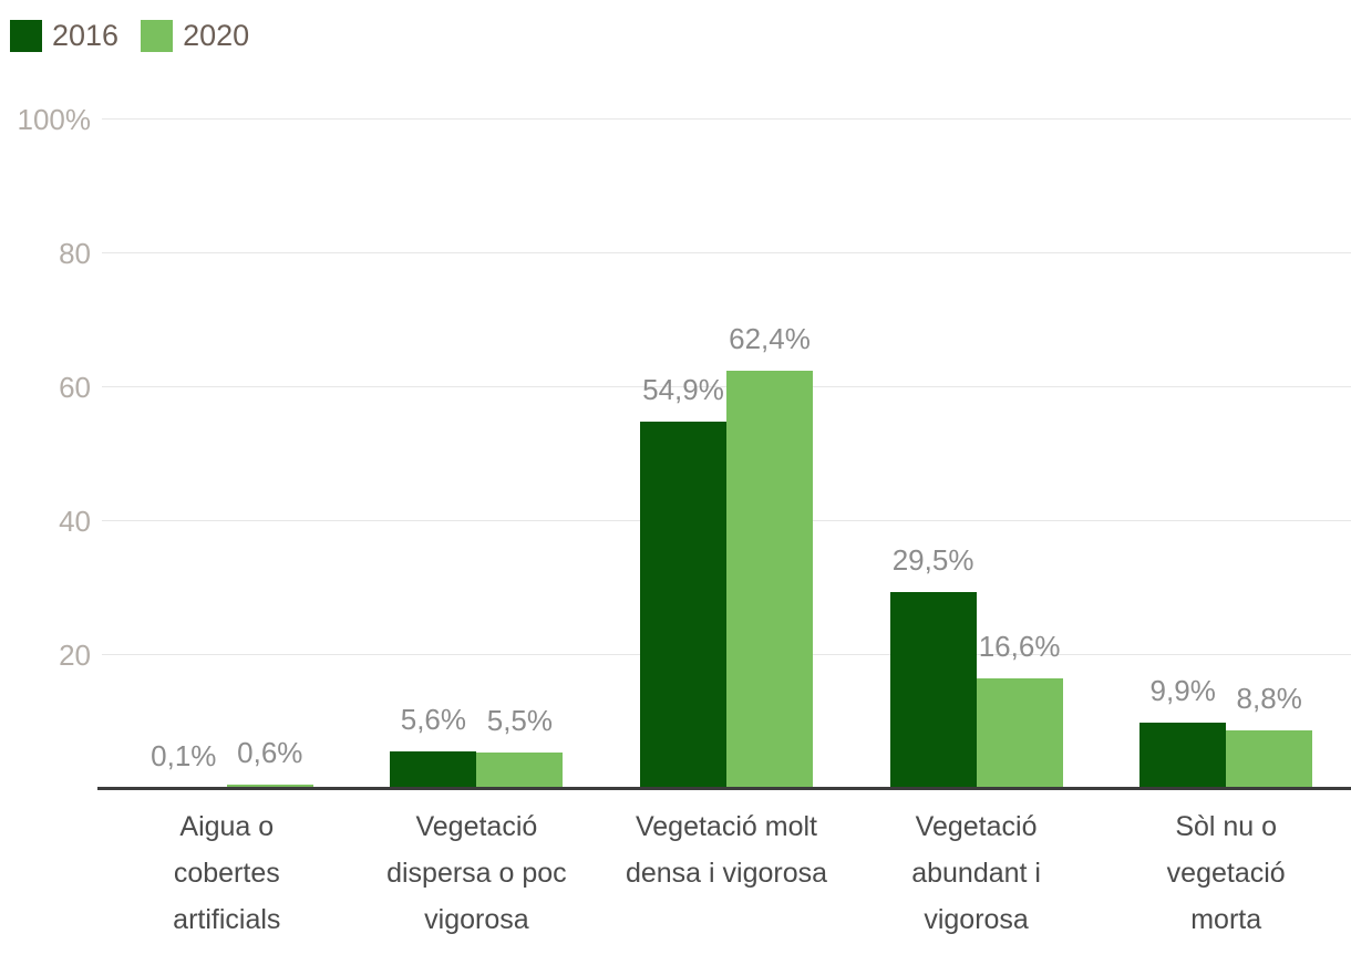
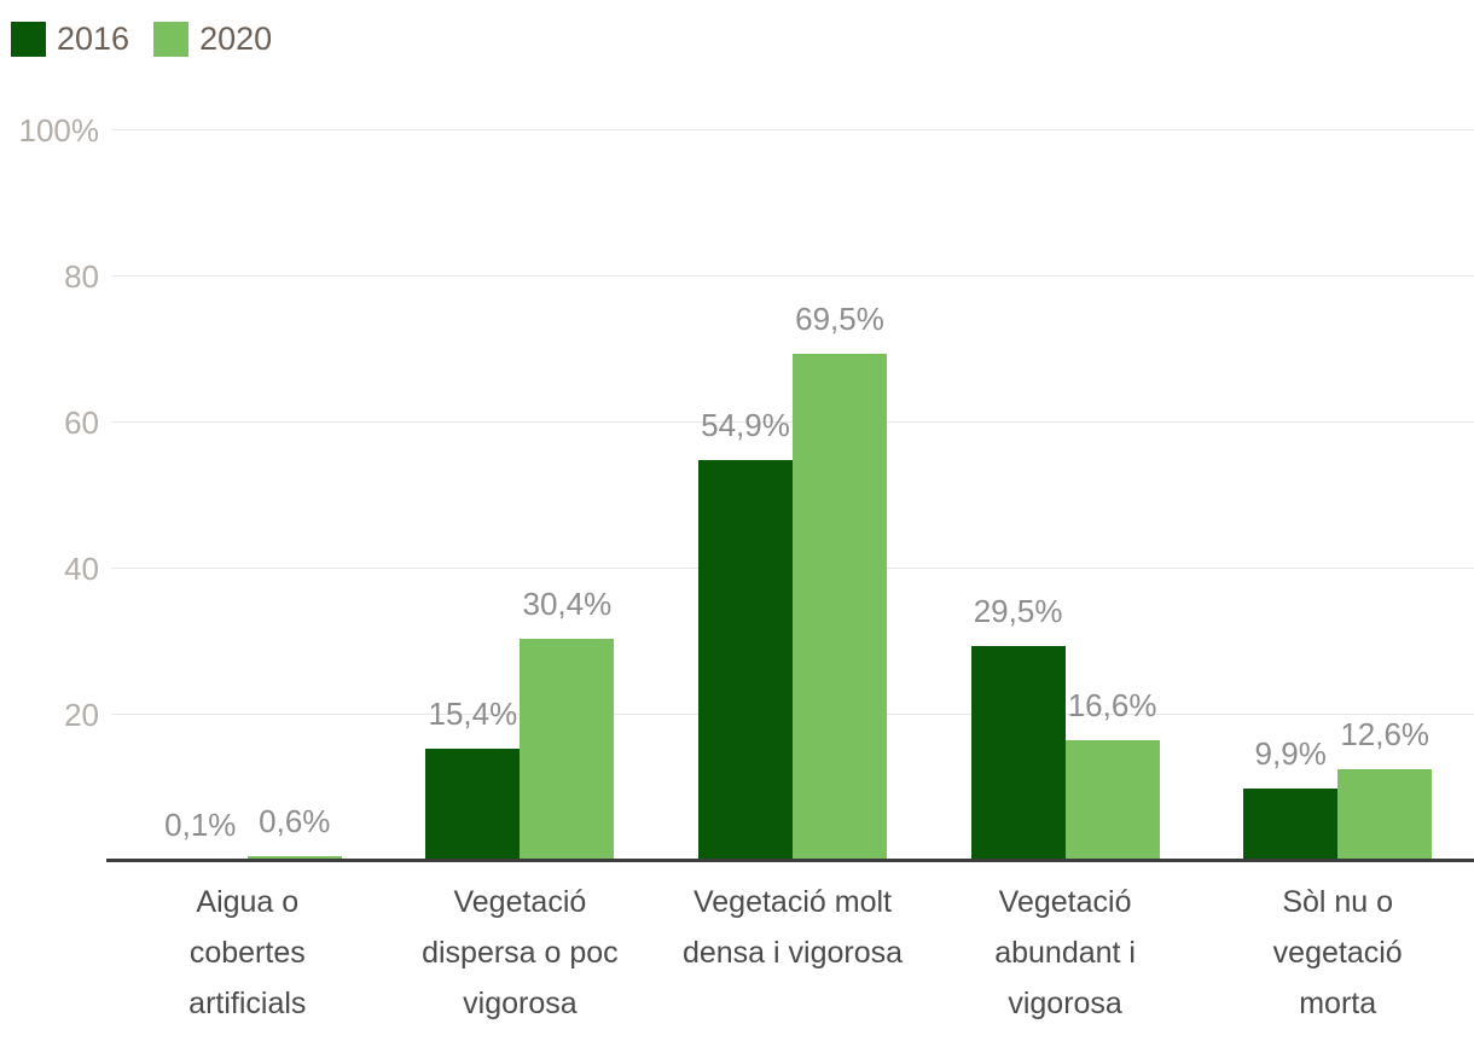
2016/Vegetació dispersa o poc vigorosa: 5,6% -> 15,4%
2020/Vegetació dispersa o poc vigorosa: 5,5% -> 30,4%
2020/Vegetació molt densa i vigorosa: 62,4% -> 69,5%
2020/Sòl nu o vegetació morta: 8,8% -> 12,6%
